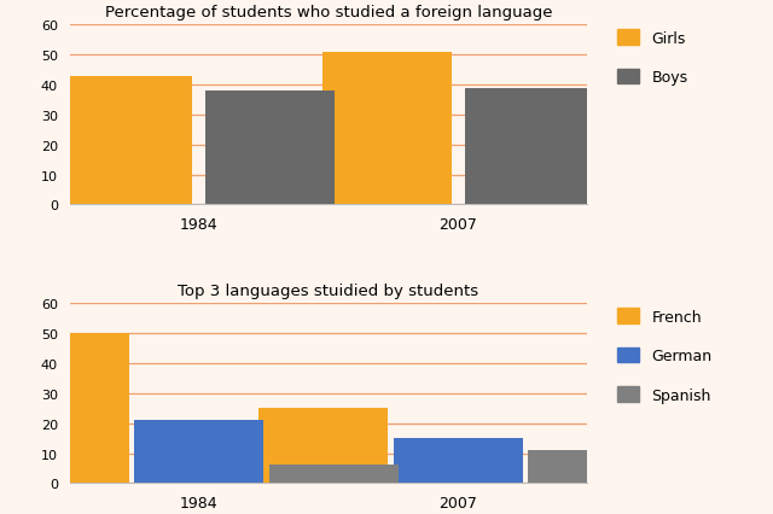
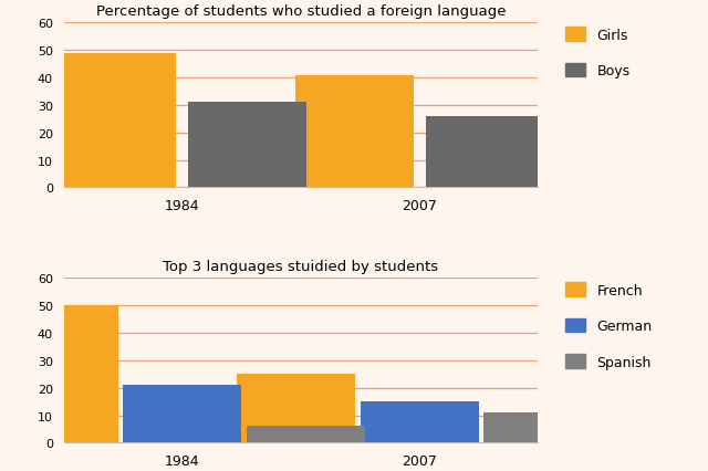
Percentage of students who studied a foreign language/Girls/1984: 43 -> 49
Percentage of students who studied a foreign language/Boys/1984: 38 -> 31
Percentage of students who studied a foreign language/Girls/2007: 51 -> 41
Percentage of students who studied a foreign language/Boys/2007: 39 -> 26
